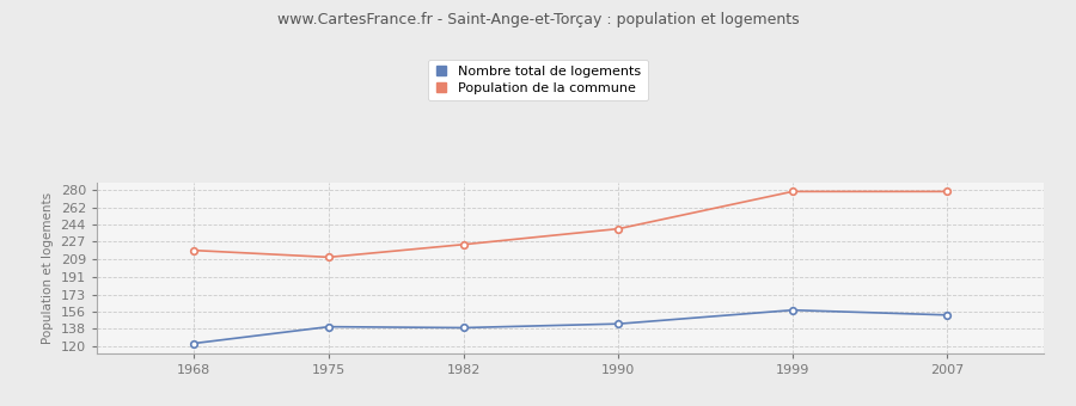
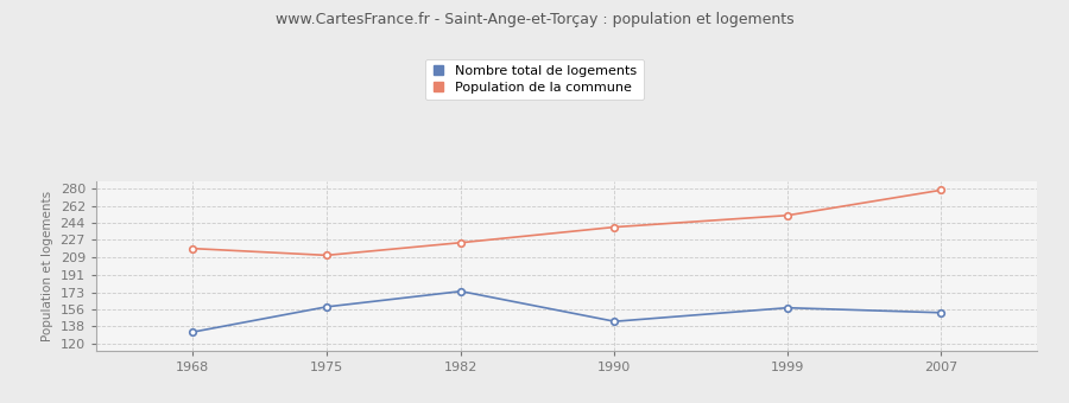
Nombre total de logements/1968: 123 -> 132
Nombre total de logements/1975: 140 -> 158
Nombre total de logements/1982: 139 -> 174
Population de la commune/1999: 278 -> 252
